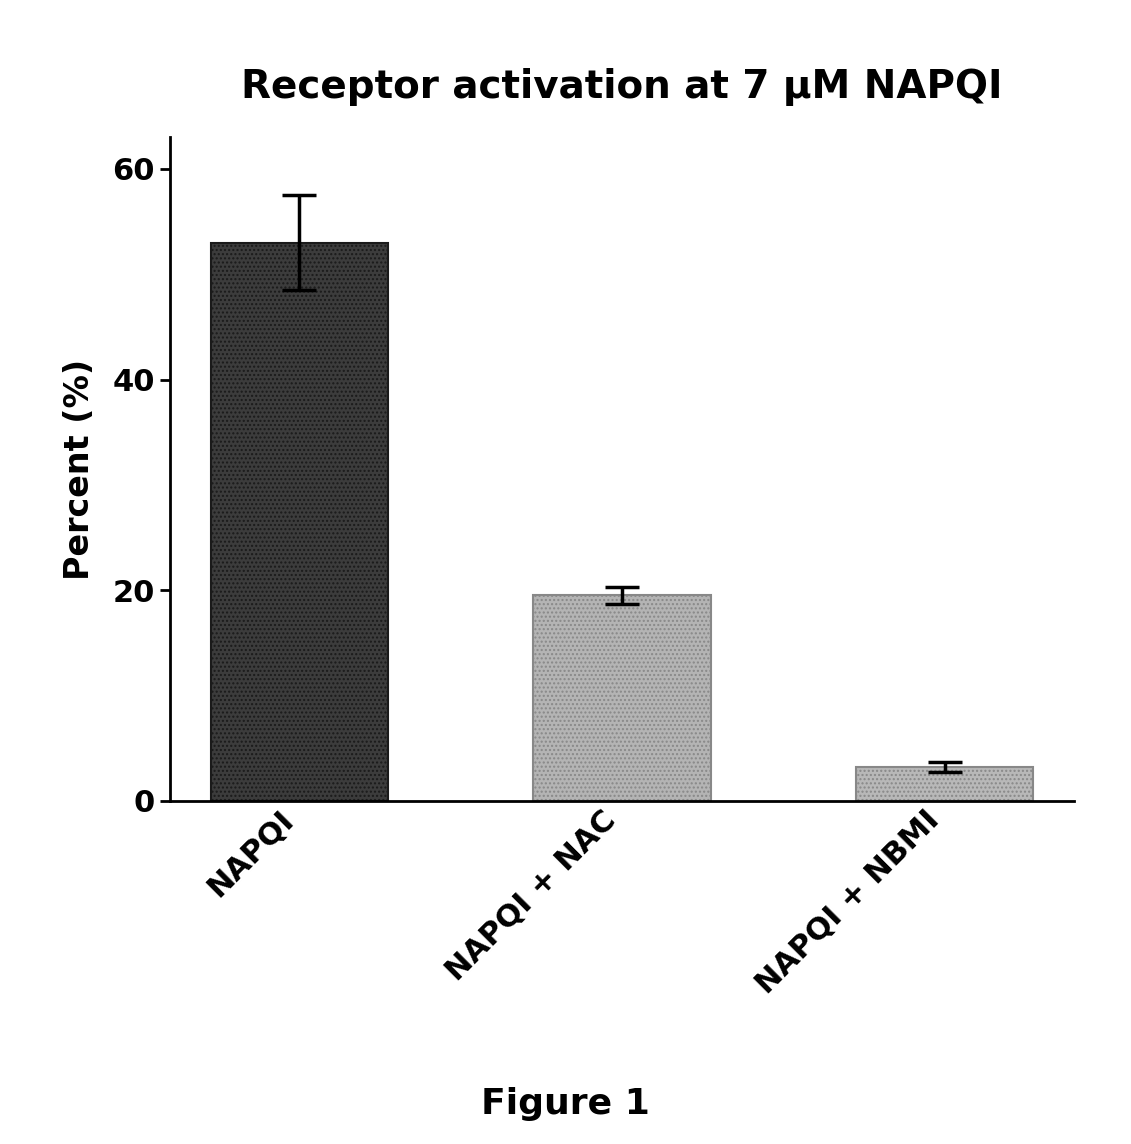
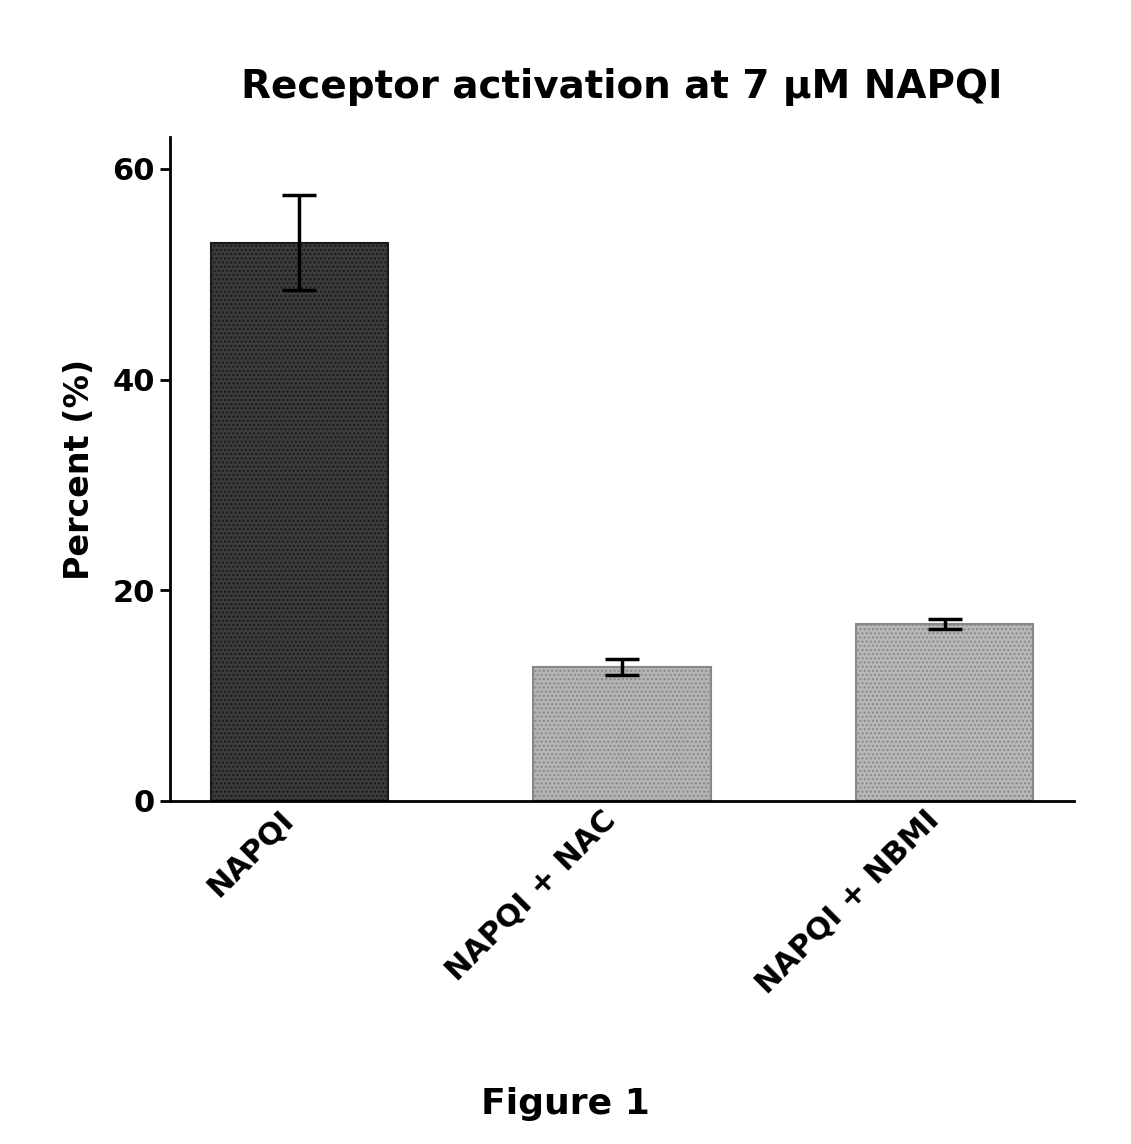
NAPQI + NAC: 19.5 -> 12.7
NAPQI + NBMI: 3.2 -> 16.8
